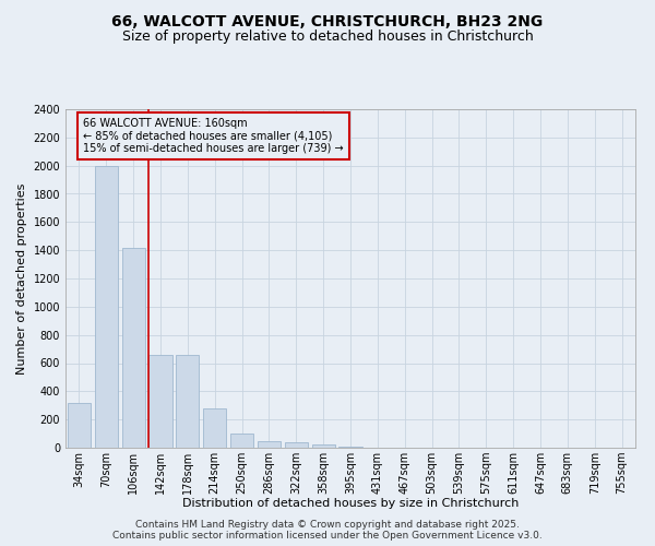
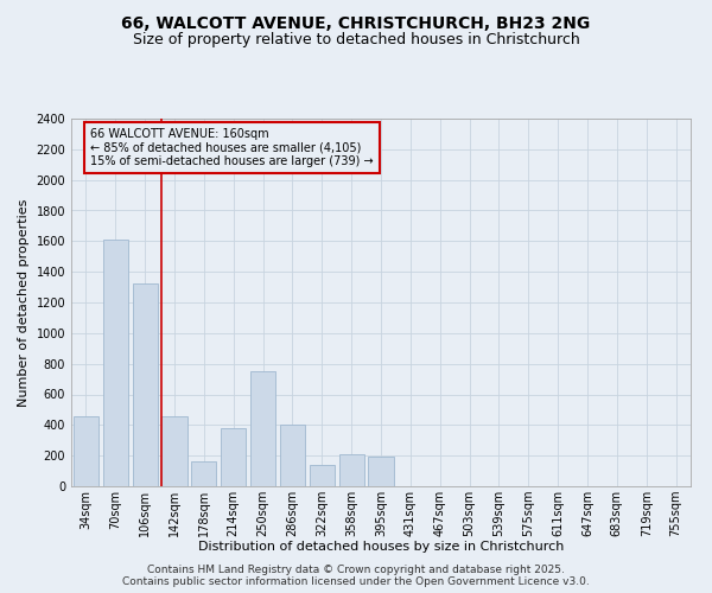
34sqm: 320 -> 460
70sqm: 2000 -> 1610
106sqm: 1420 -> 1320
142sqm: 660 -> 460
178sqm: 660 -> 160
214sqm: 280 -> 380
250sqm: 100 -> 750
286sqm: 40 -> 400
322sqm: 40 -> 140
358sqm: 20 -> 210
395sqm: 10 -> 190
